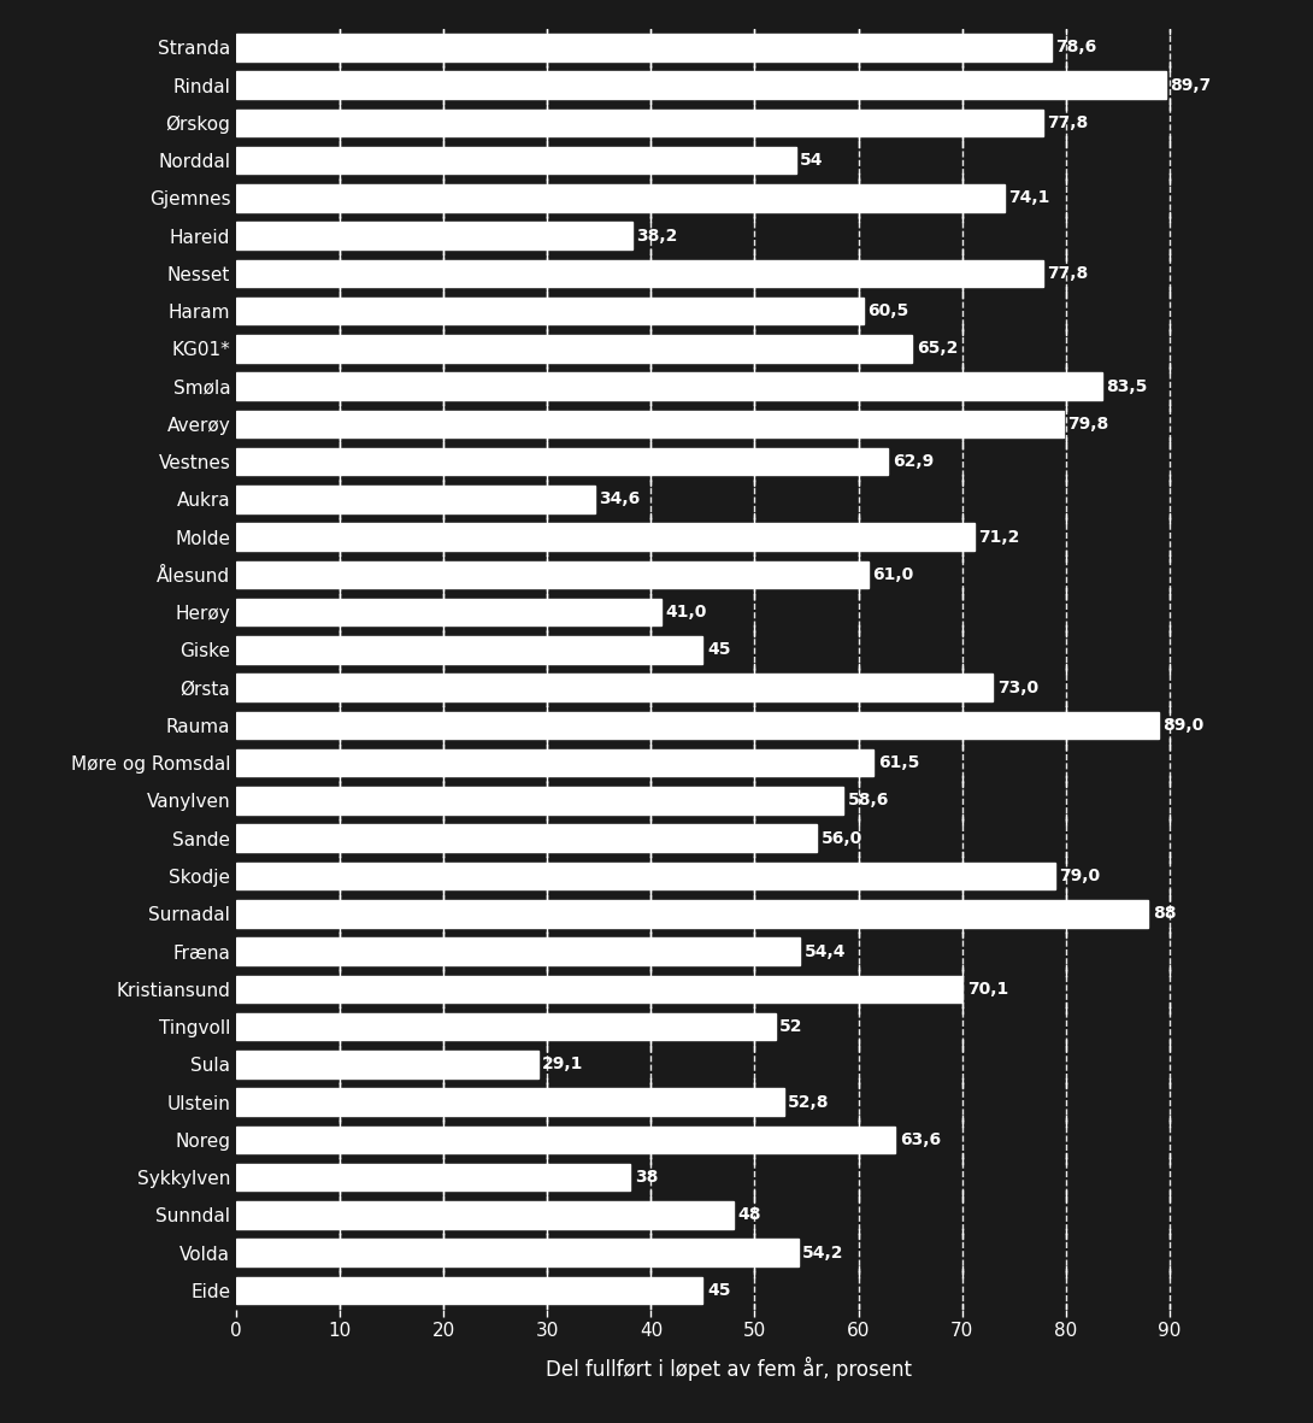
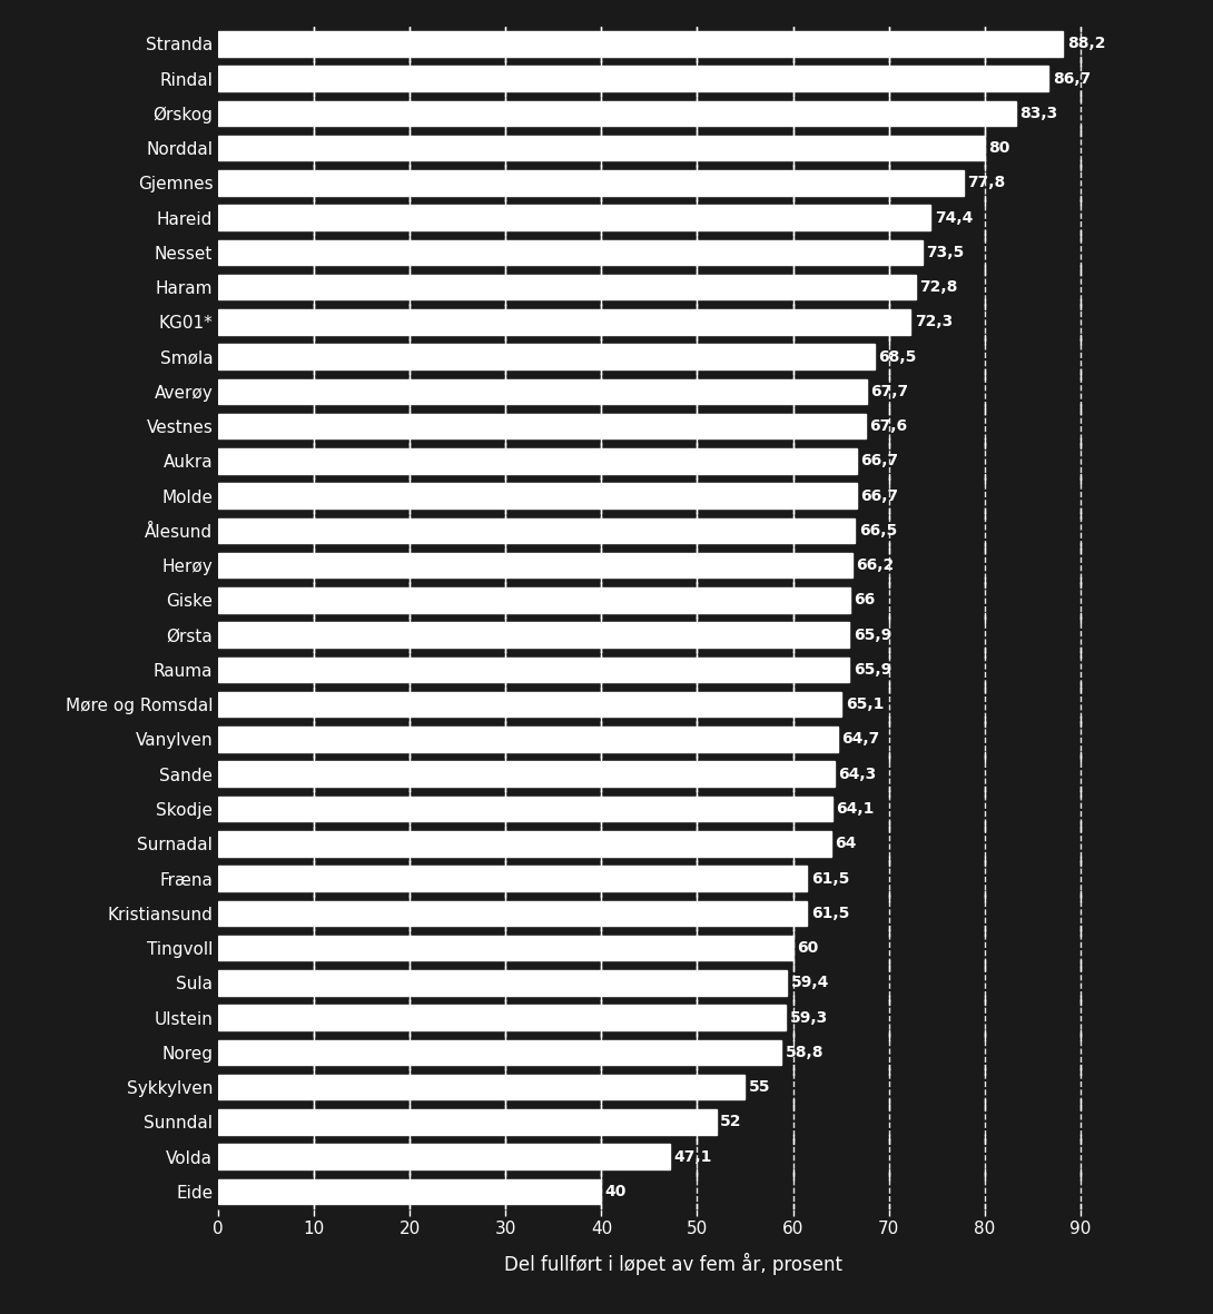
Stranda: 78,6 -> 88,2
Rindal: 89,7 -> 86,7
Ørskog: 77,8 -> 83,3
Norddal: 54 -> 80
Gjemnes: 74,1 -> 77,8
Hareid: 38,2 -> 74,4
Nesset: 77,8 -> 73,5
Haram: 60,5 -> 72,8
KG01*: 65,2 -> 72,3
Smøla: 83,5 -> 68,5
Averøy: 79,8 -> 67,7
Vestnes: 62,9 -> 67,6
Aukra: 34,6 -> 66,7
Molde: 71,2 -> 66,7
Ålesund: 61,0 -> 66,5
Herøy: 41,0 -> 66,2
Giske: 45 -> 66
Ørsta: 73,0 -> 65,9
Rauma: 89,0 -> 65,9
Møre og Romsdal: 61,5 -> 65,1
Vanylven: 58,6 -> 64,7
Sande: 56,0 -> 64,3
Skodje: 79,0 -> 64,1
Surnadal: 88 -> 64
Fræna: 54,4 -> 61,5
Kristiansund: 70,1 -> 61,5
Tingvoll: 52 -> 60
Sula: 29,1 -> 59,4
Ulstein: 52,8 -> 59,3
Noreg: 63,6 -> 58,8
Sykkylven: 38 -> 55
Sunndal: 48 -> 52
Volda: 54,2 -> 47,1
Eide: 45 -> 40
